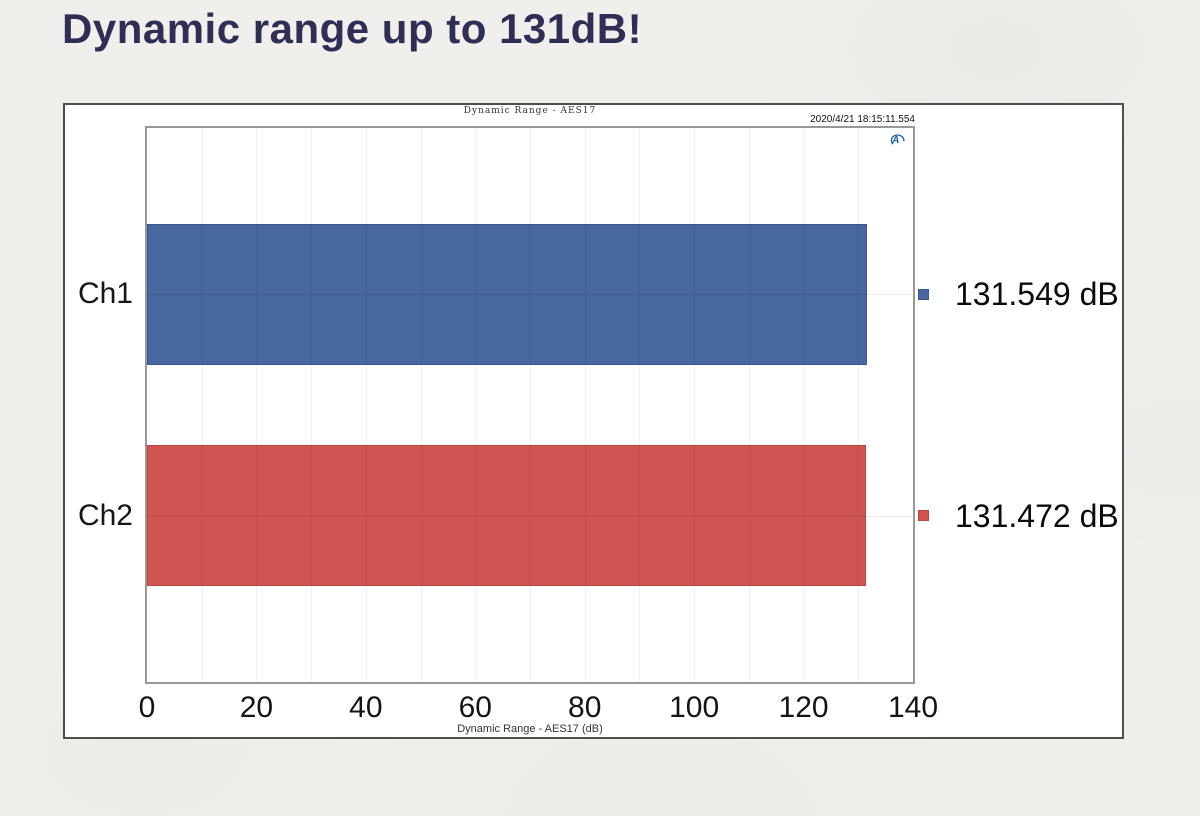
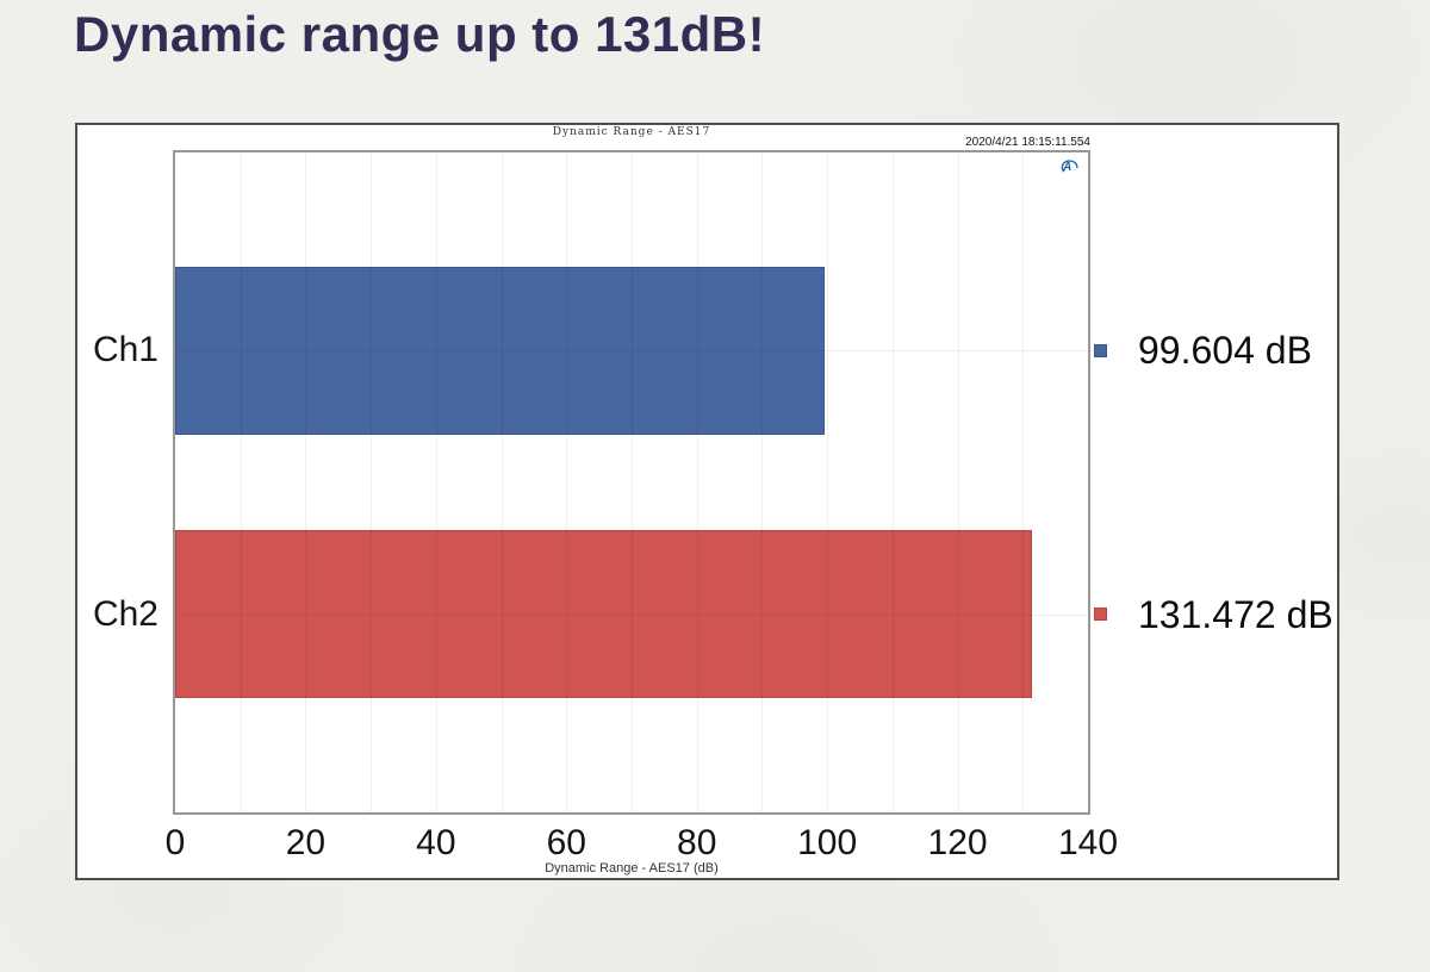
Ch1: 131.549 -> 99.604
